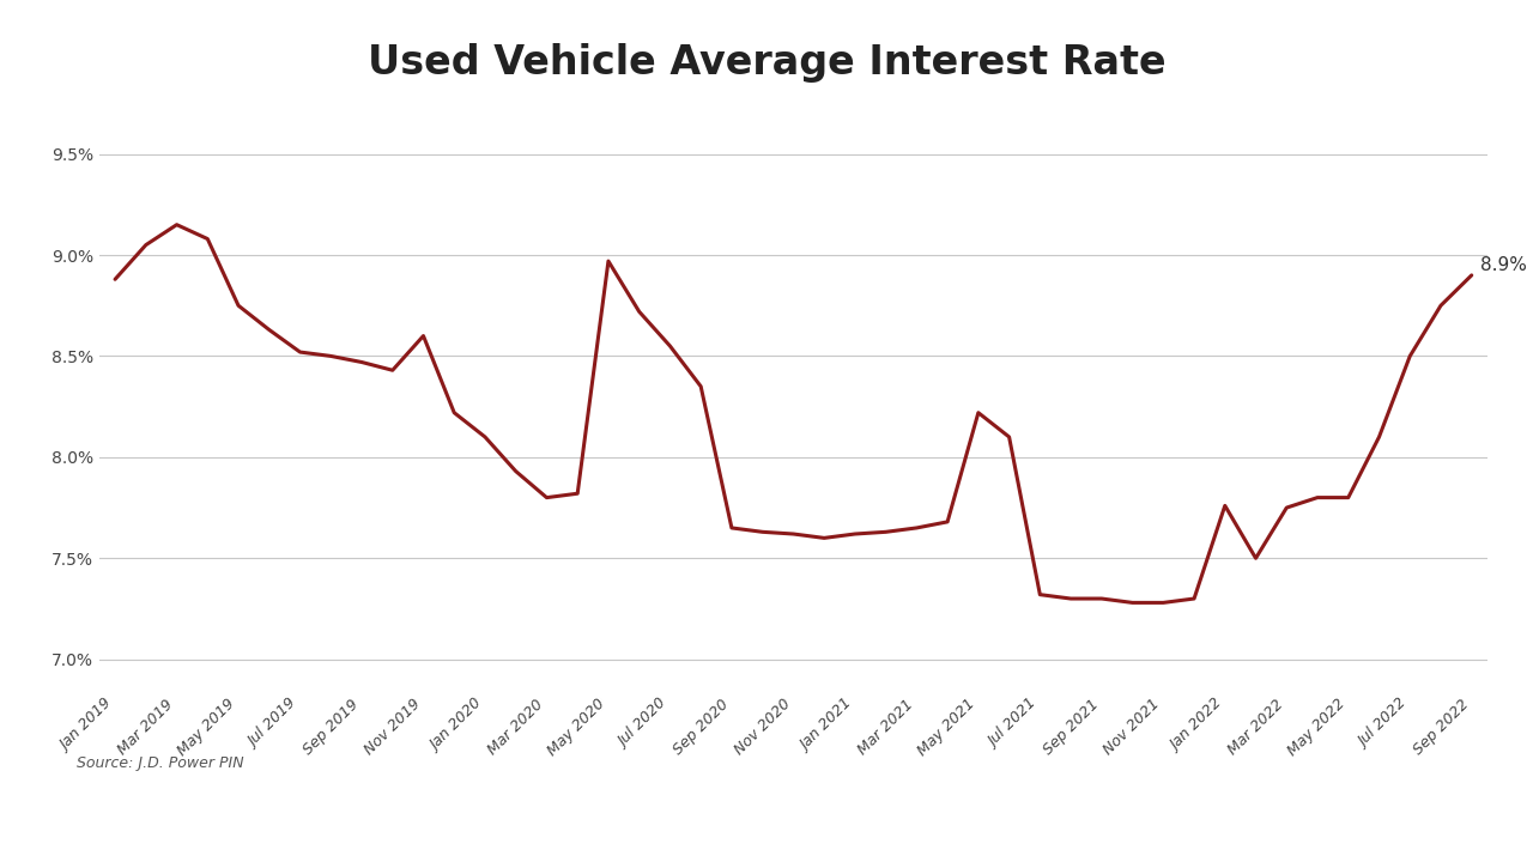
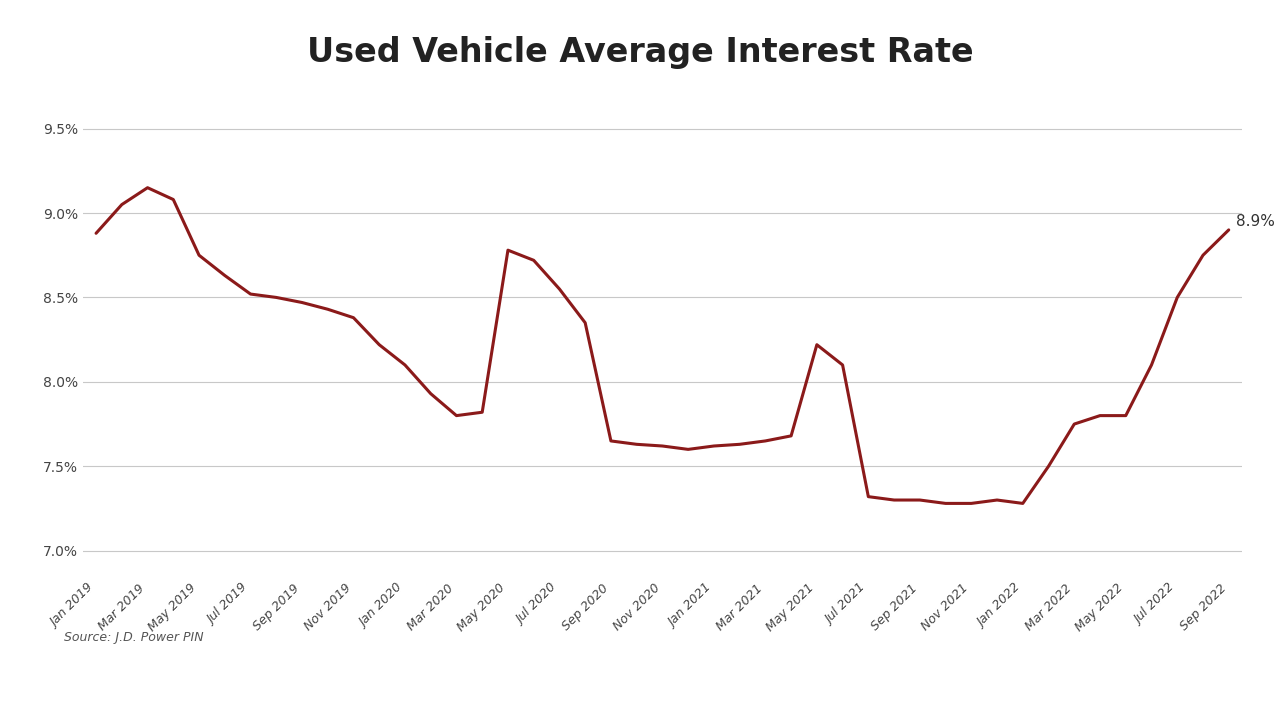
Nov 2019: 8.60% -> 8.38%
May 2020: 8.97% -> 8.78%
Jan 2022: 7.76% -> 7.28%
